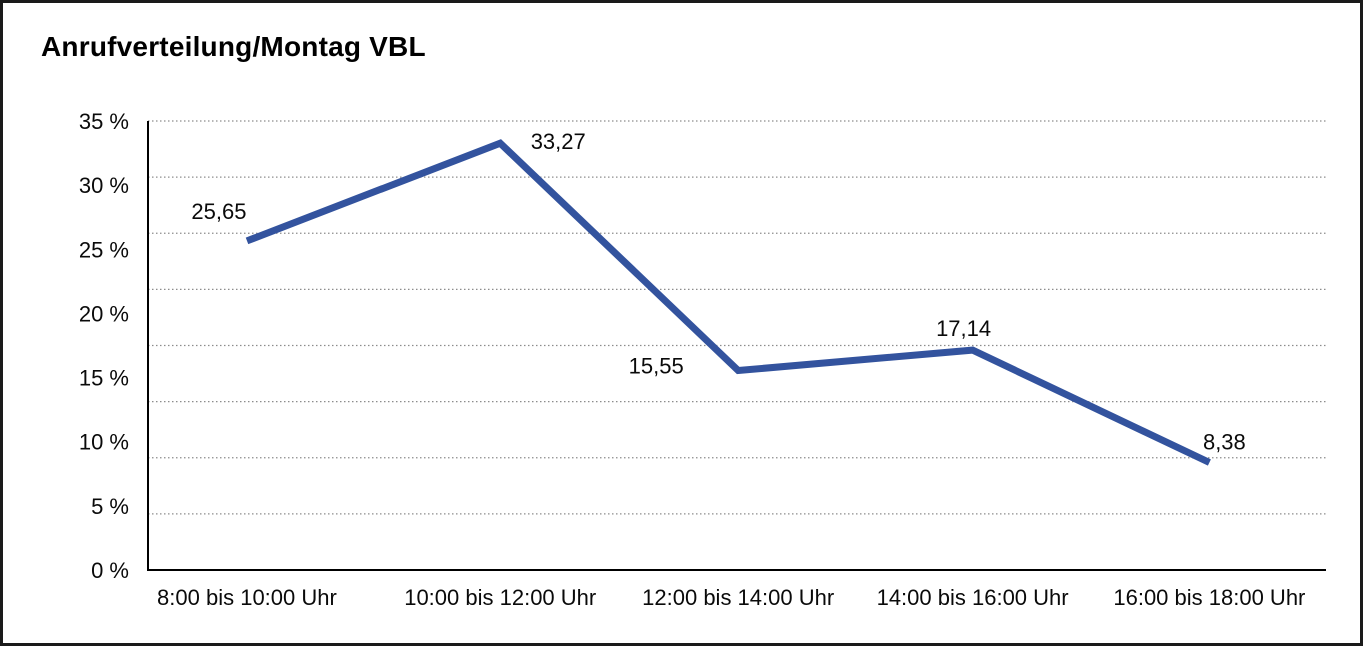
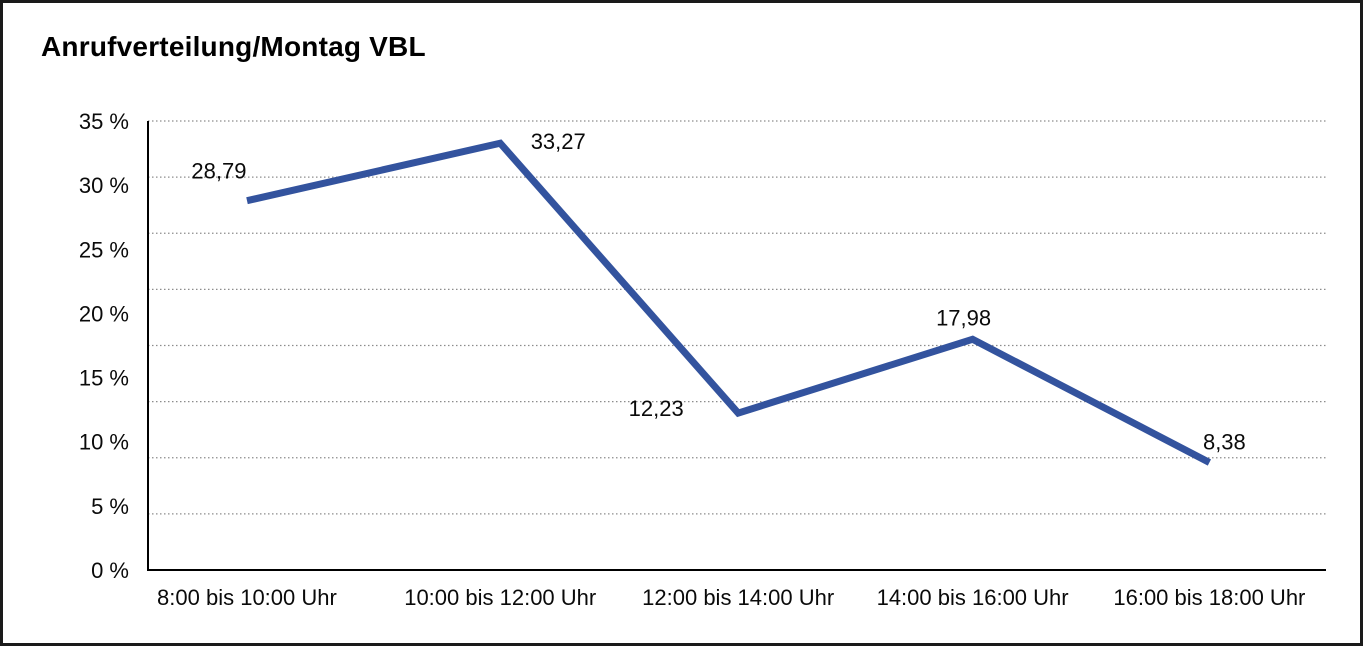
8:00 bis 10:00 Uhr: 25,65 -> 28,79
12:00 bis 14:00 Uhr: 15,55 -> 12,23
14:00 bis 16:00 Uhr: 17,14 -> 17,98
